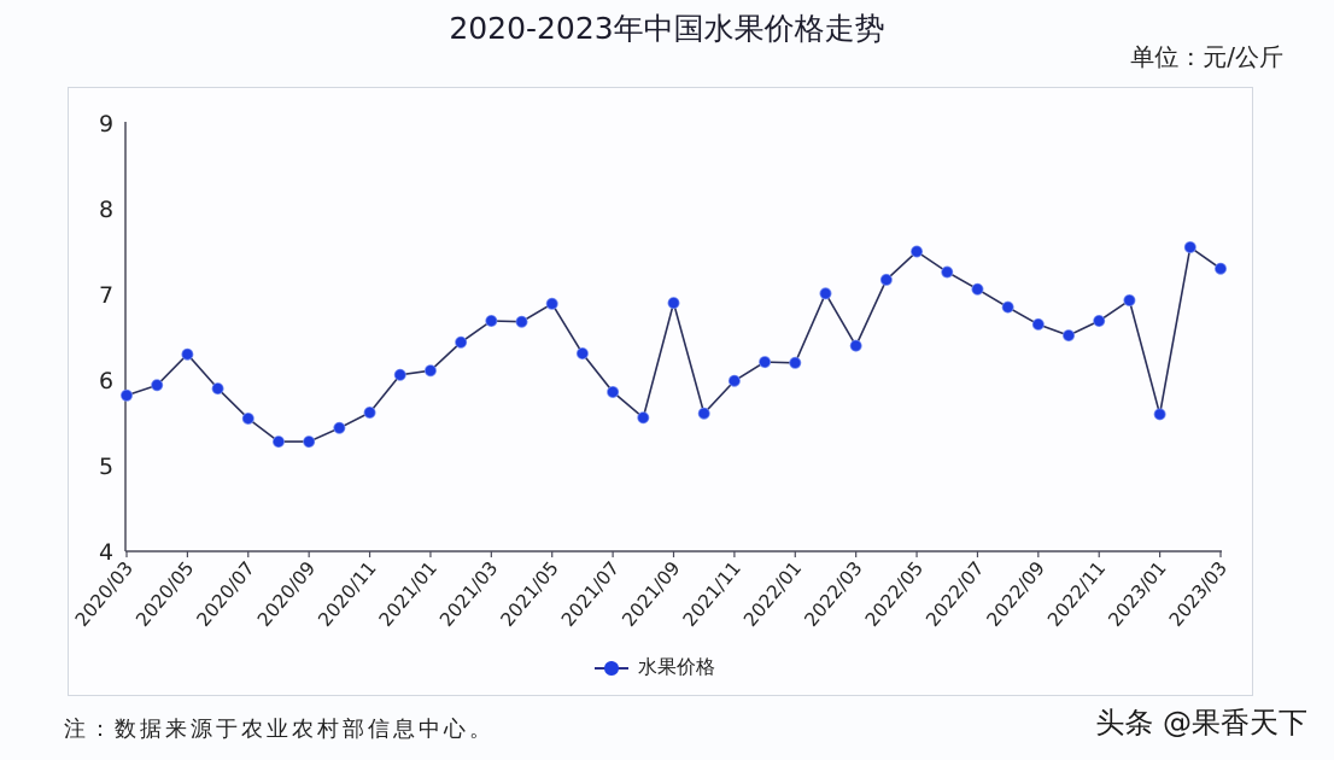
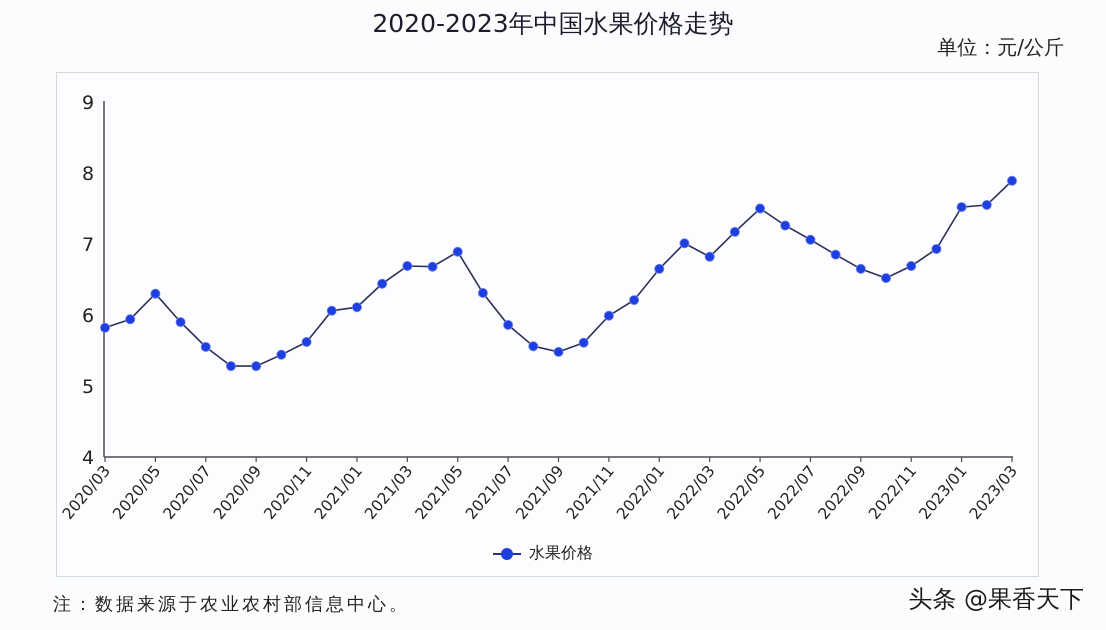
2021/09: 6.9 -> 5.5
2022/01: 6.2 -> 6.7
2022/03: 6.4 -> 6.8
2023/01: 5.6 -> 7.5
2023/03: 7.3 -> 7.9
